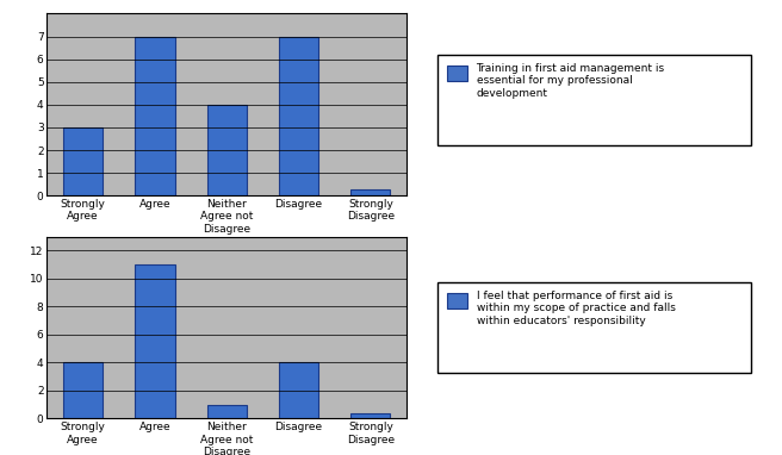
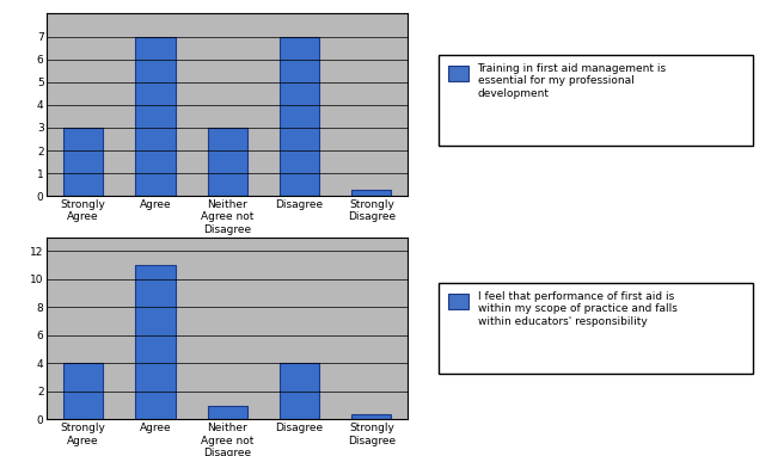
Neither Agree not Disagree: 4.0 -> 3.0
